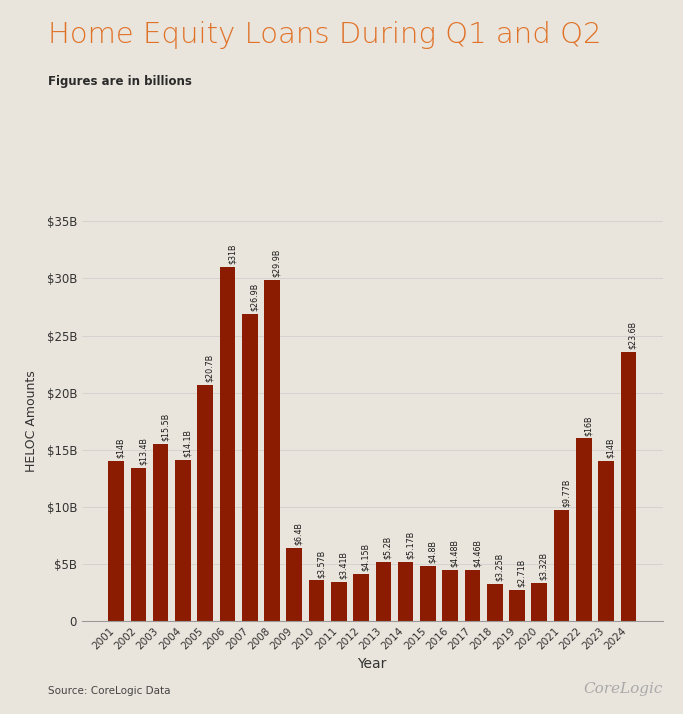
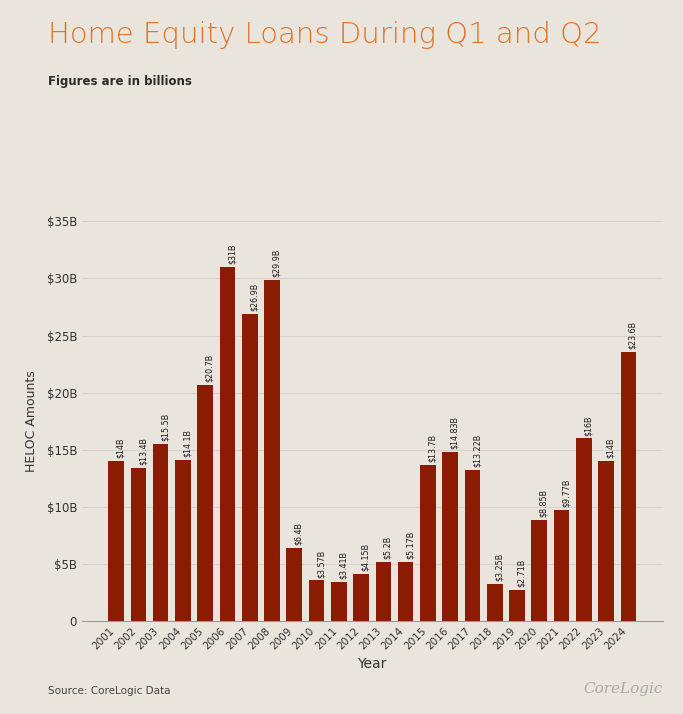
2015: $4.8B -> $13.7B
2016: $4.48B -> $14.83B
2017: $4.46B -> $13.22B
2020: $3.32B -> $8.85B
